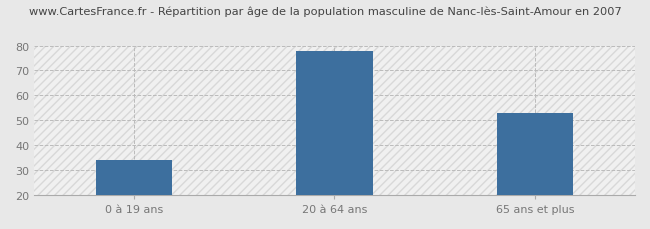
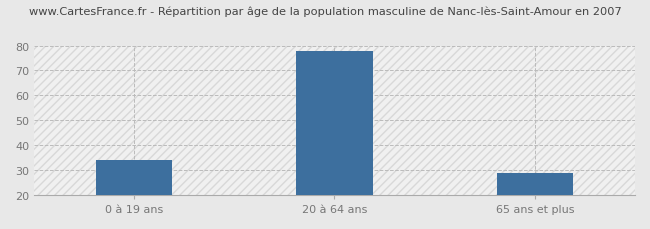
65 ans et plus: 53 -> 29
